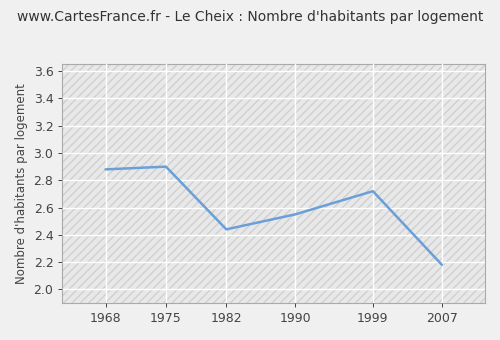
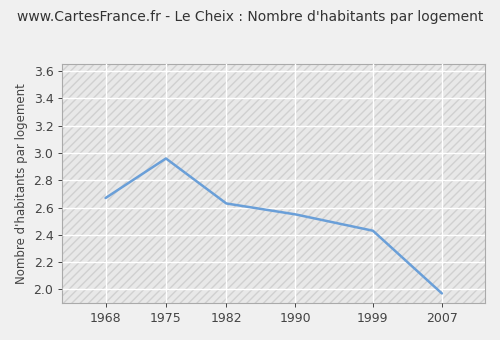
1968: 2.88 -> 2.67
1975: 2.90 -> 2.96
1982: 2.44 -> 2.63
1999: 2.72 -> 2.43
2007: 2.18 -> 1.97
